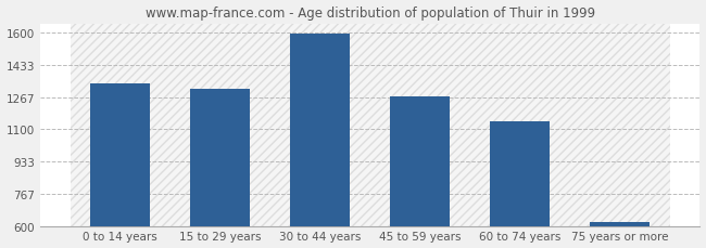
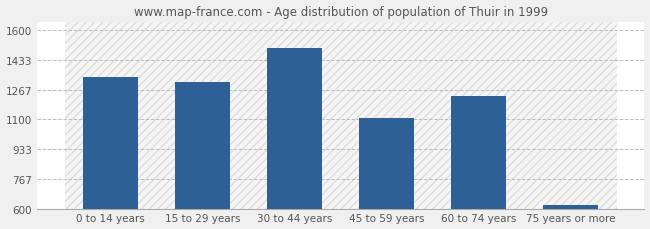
30 to 44 years: 1600 -> 1500
45 to 59 years: 1270 -> 1110
60 to 74 years: 1140 -> 1230
